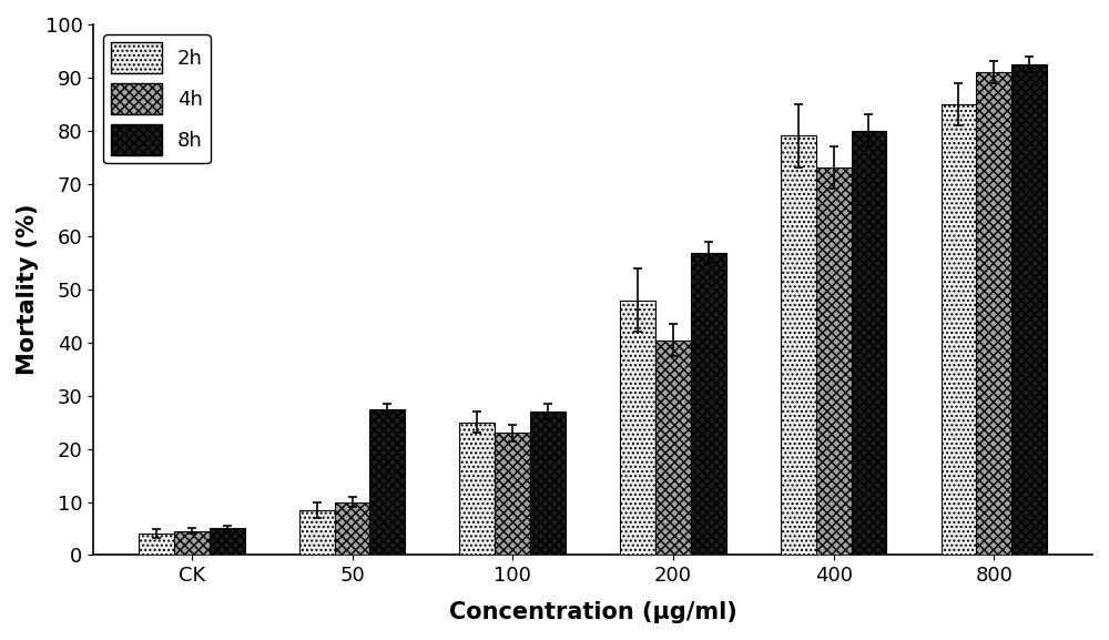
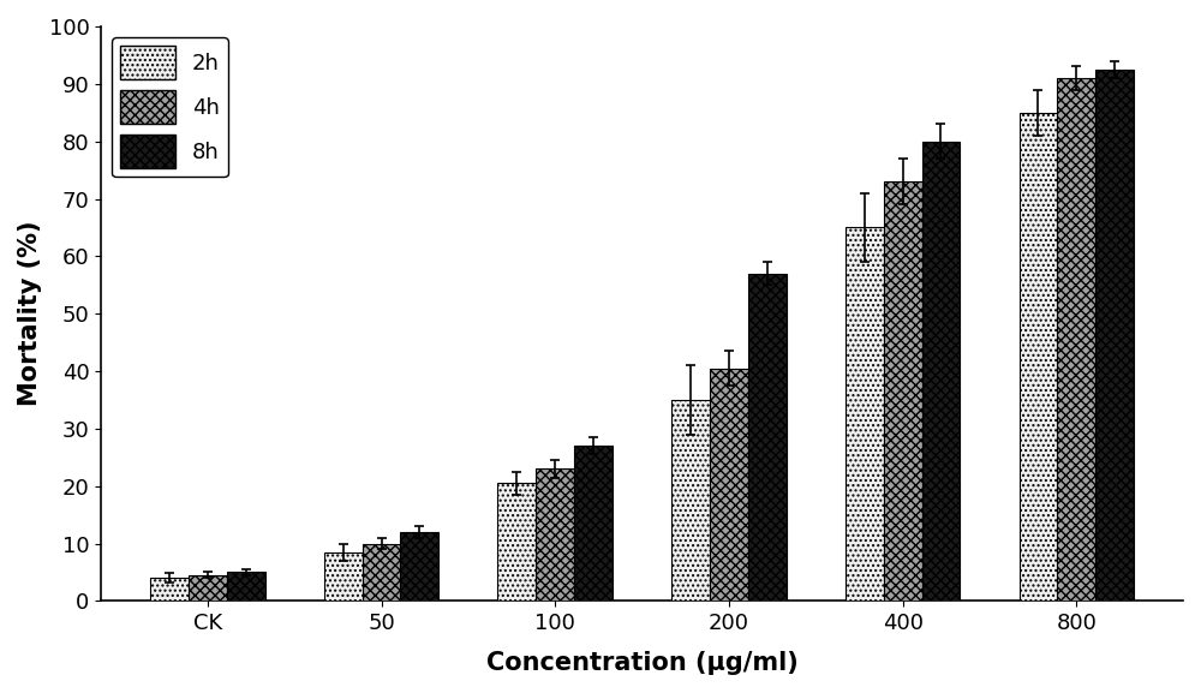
8h/50: 27.5 -> 12.0
2h/100: 25.0 -> 20.5
2h/200: 48.0 -> 35.0
2h/400: 79.0 -> 65.0
